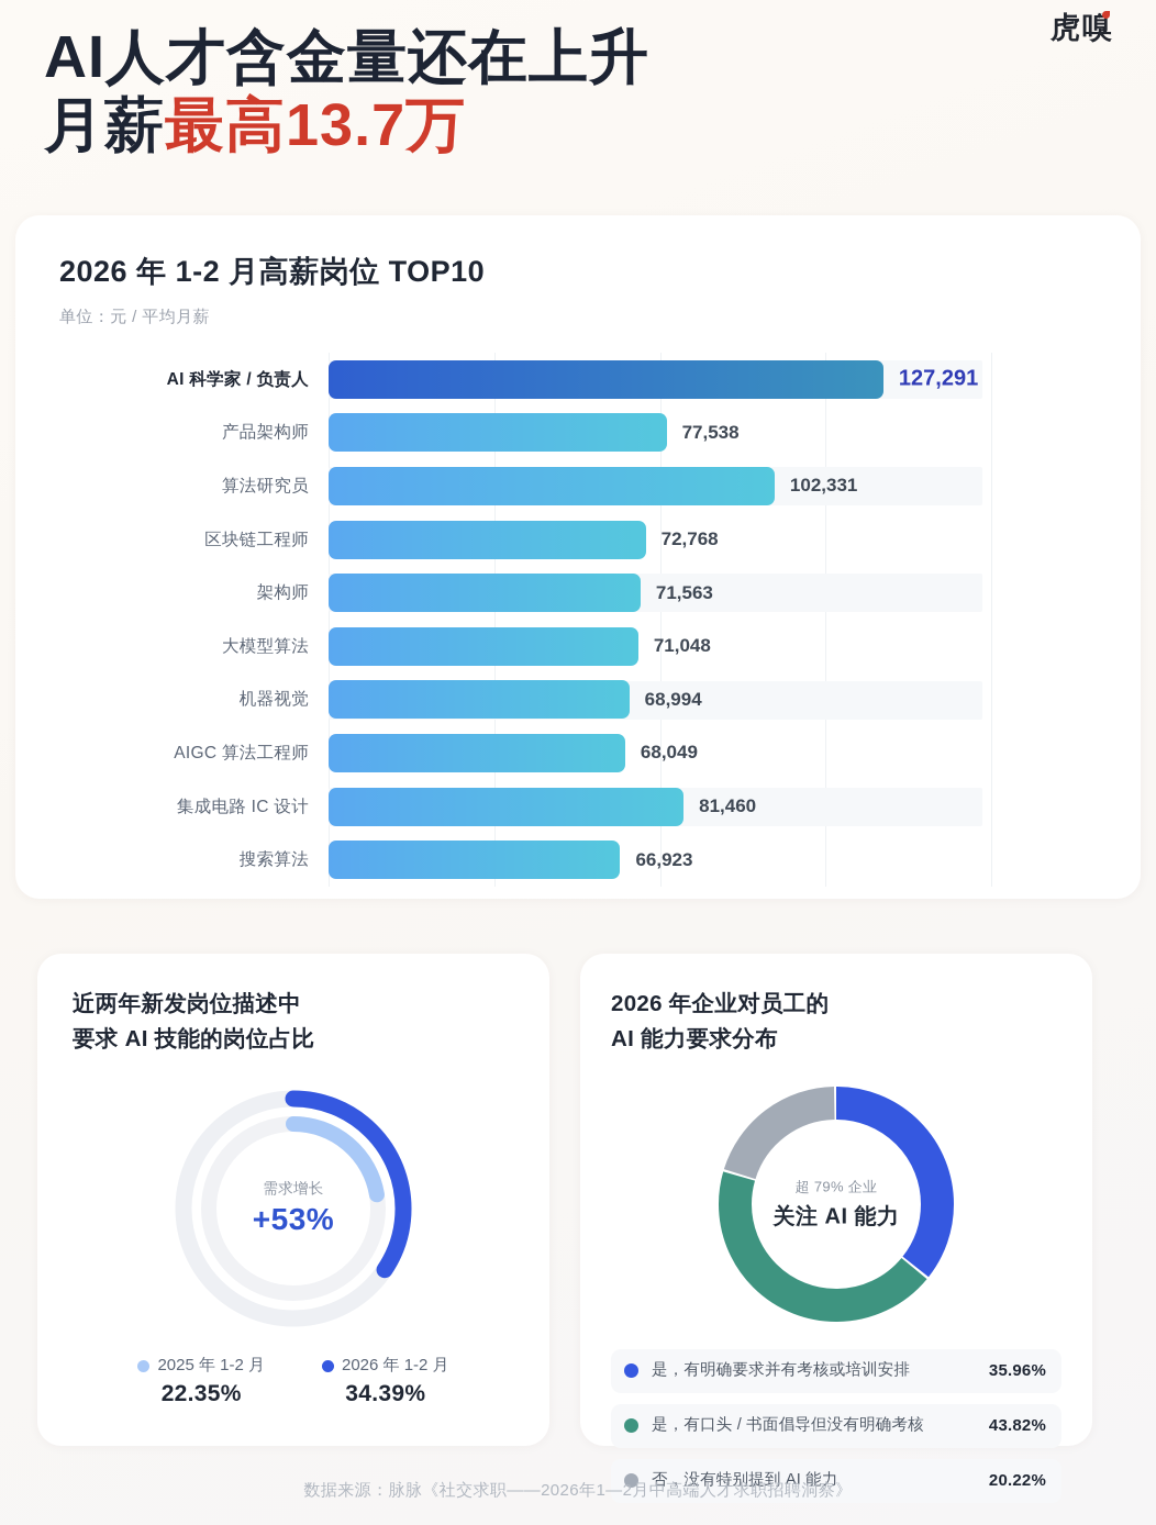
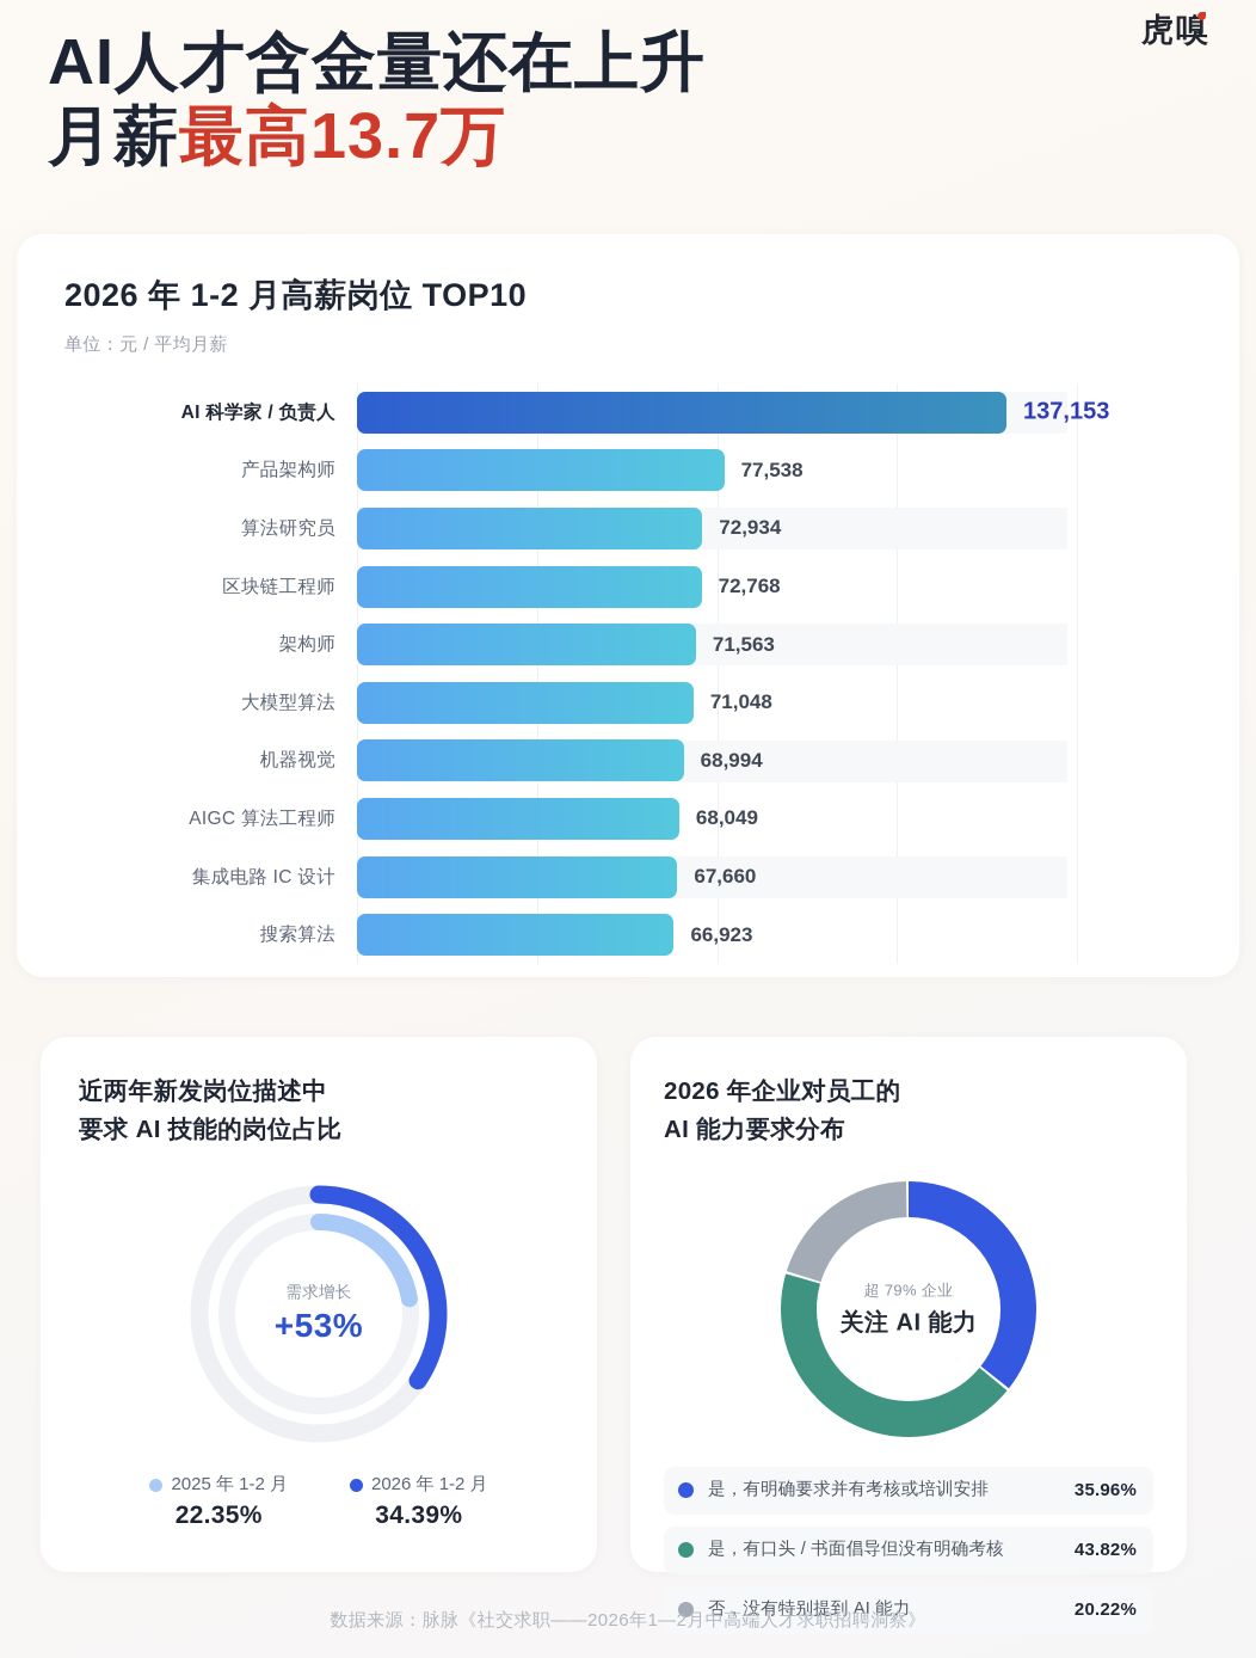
AI 科学家 / 负责人: 127,291 -> 137,153
算法研究员: 102,331 -> 72,934
集成电路 IC 设计: 81,460 -> 67,660
